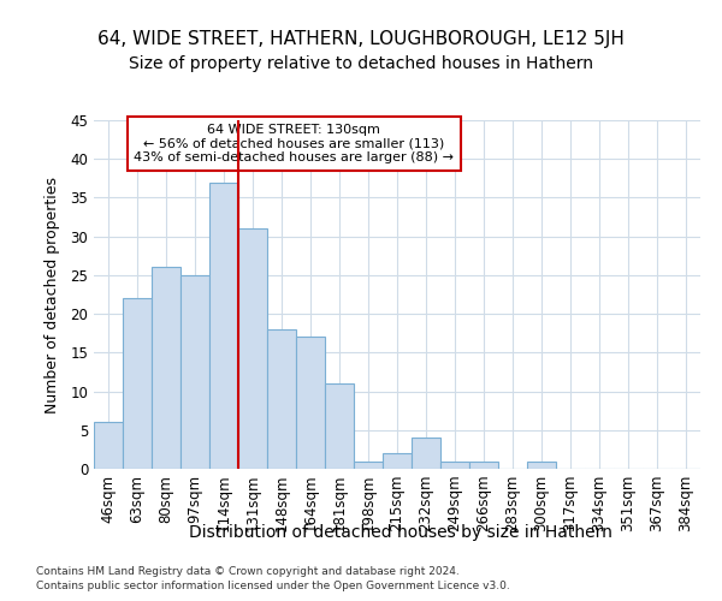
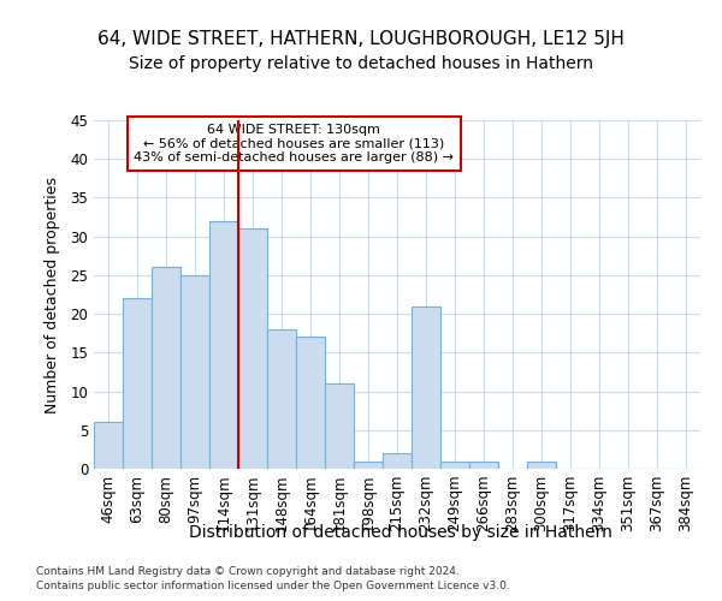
114sqm: 37 -> 32
232sqm: 4 -> 21
